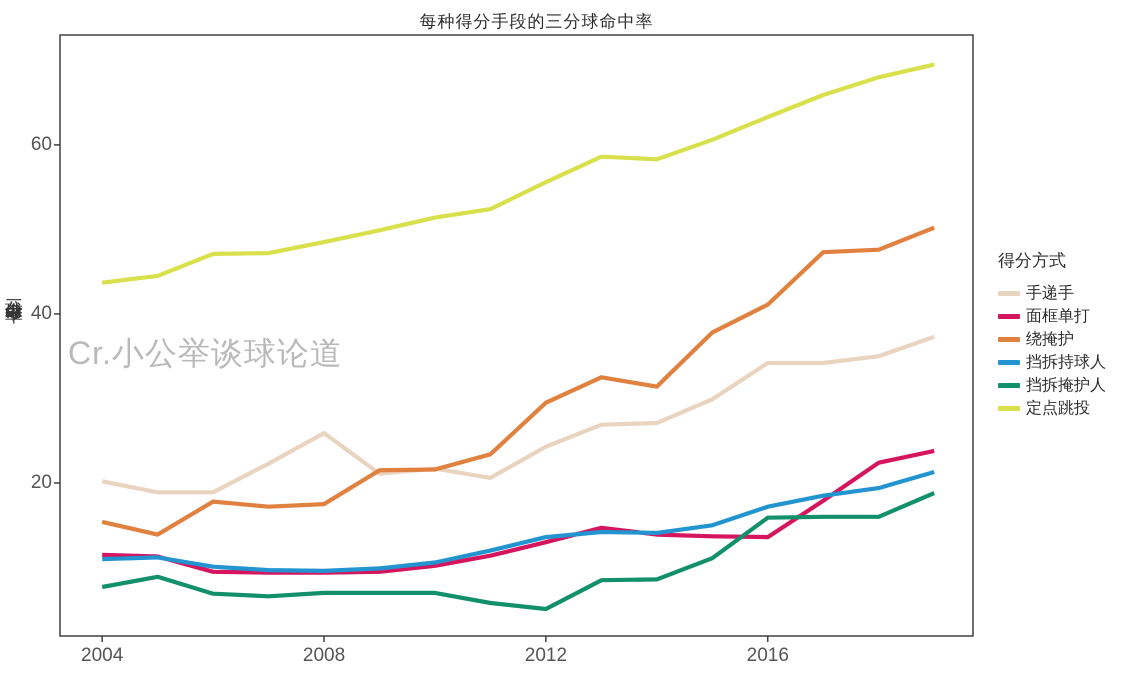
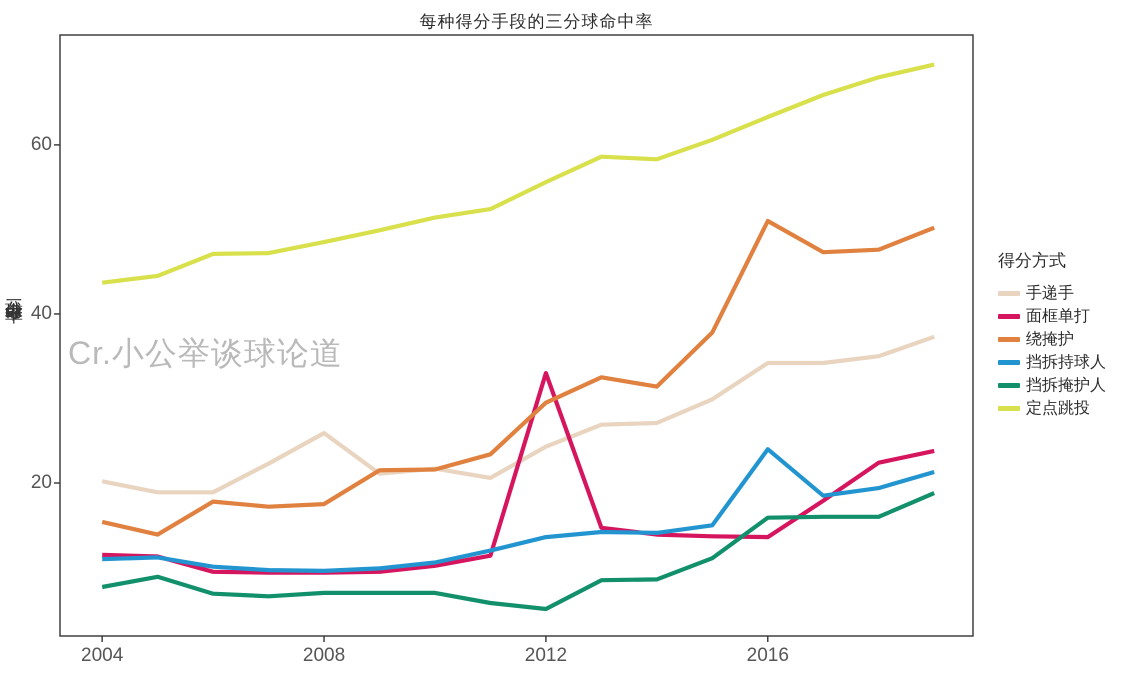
面框单打/2012: 13 -> 33
绕掩护/2016: 41 -> 51
挡拆持球人/2016: 17 -> 24
